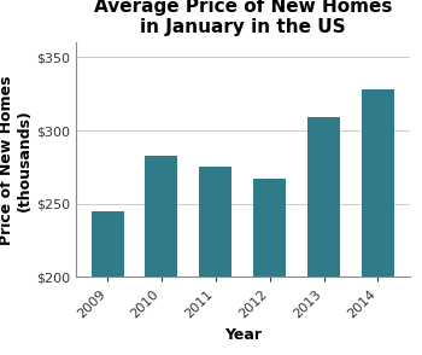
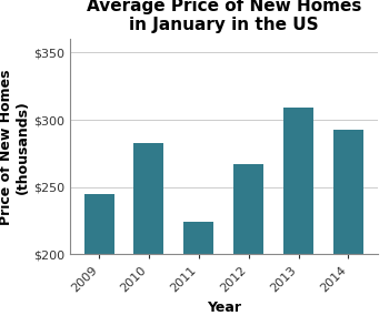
2011: $275 -> $224
2014: $328 -> $293
